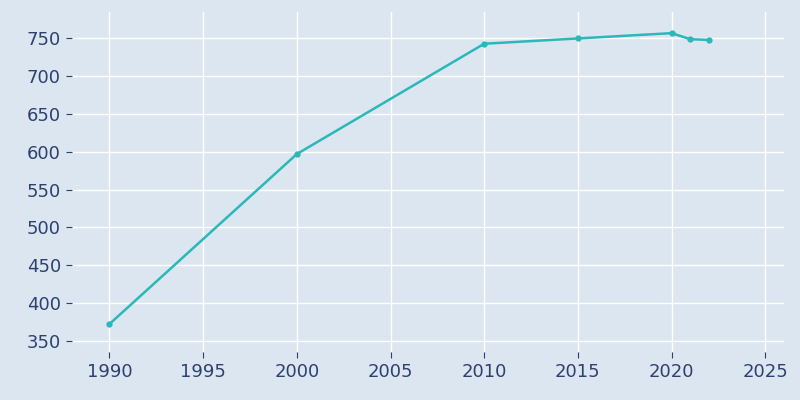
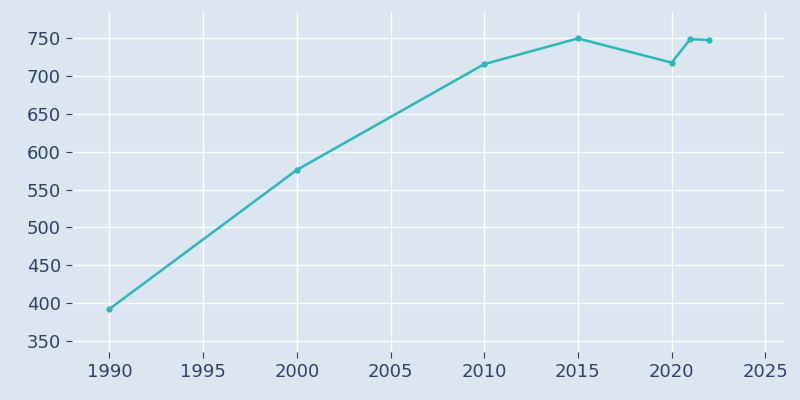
1990: 372 -> 392
2000: 597 -> 576
2010: 743 -> 716
2020: 757 -> 718
